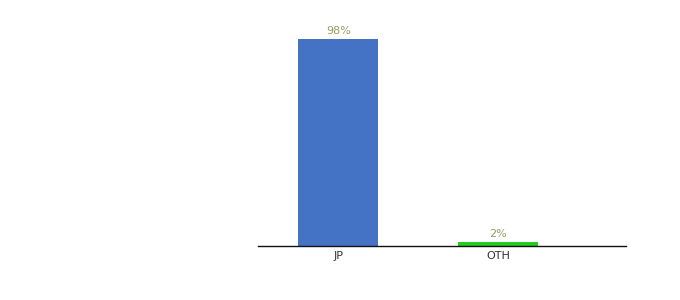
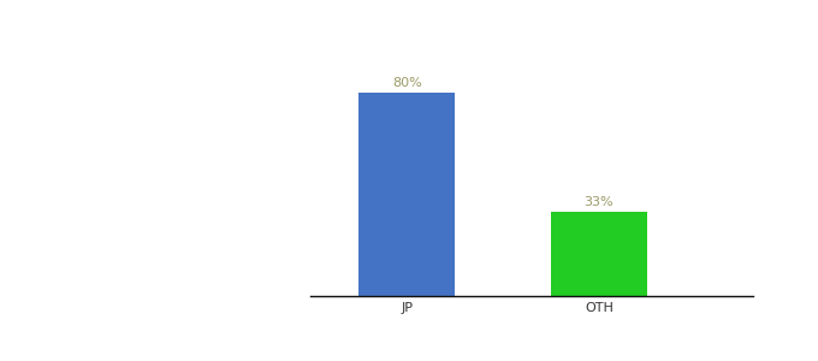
JP: 98% -> 80%
OTH: 2% -> 33%
